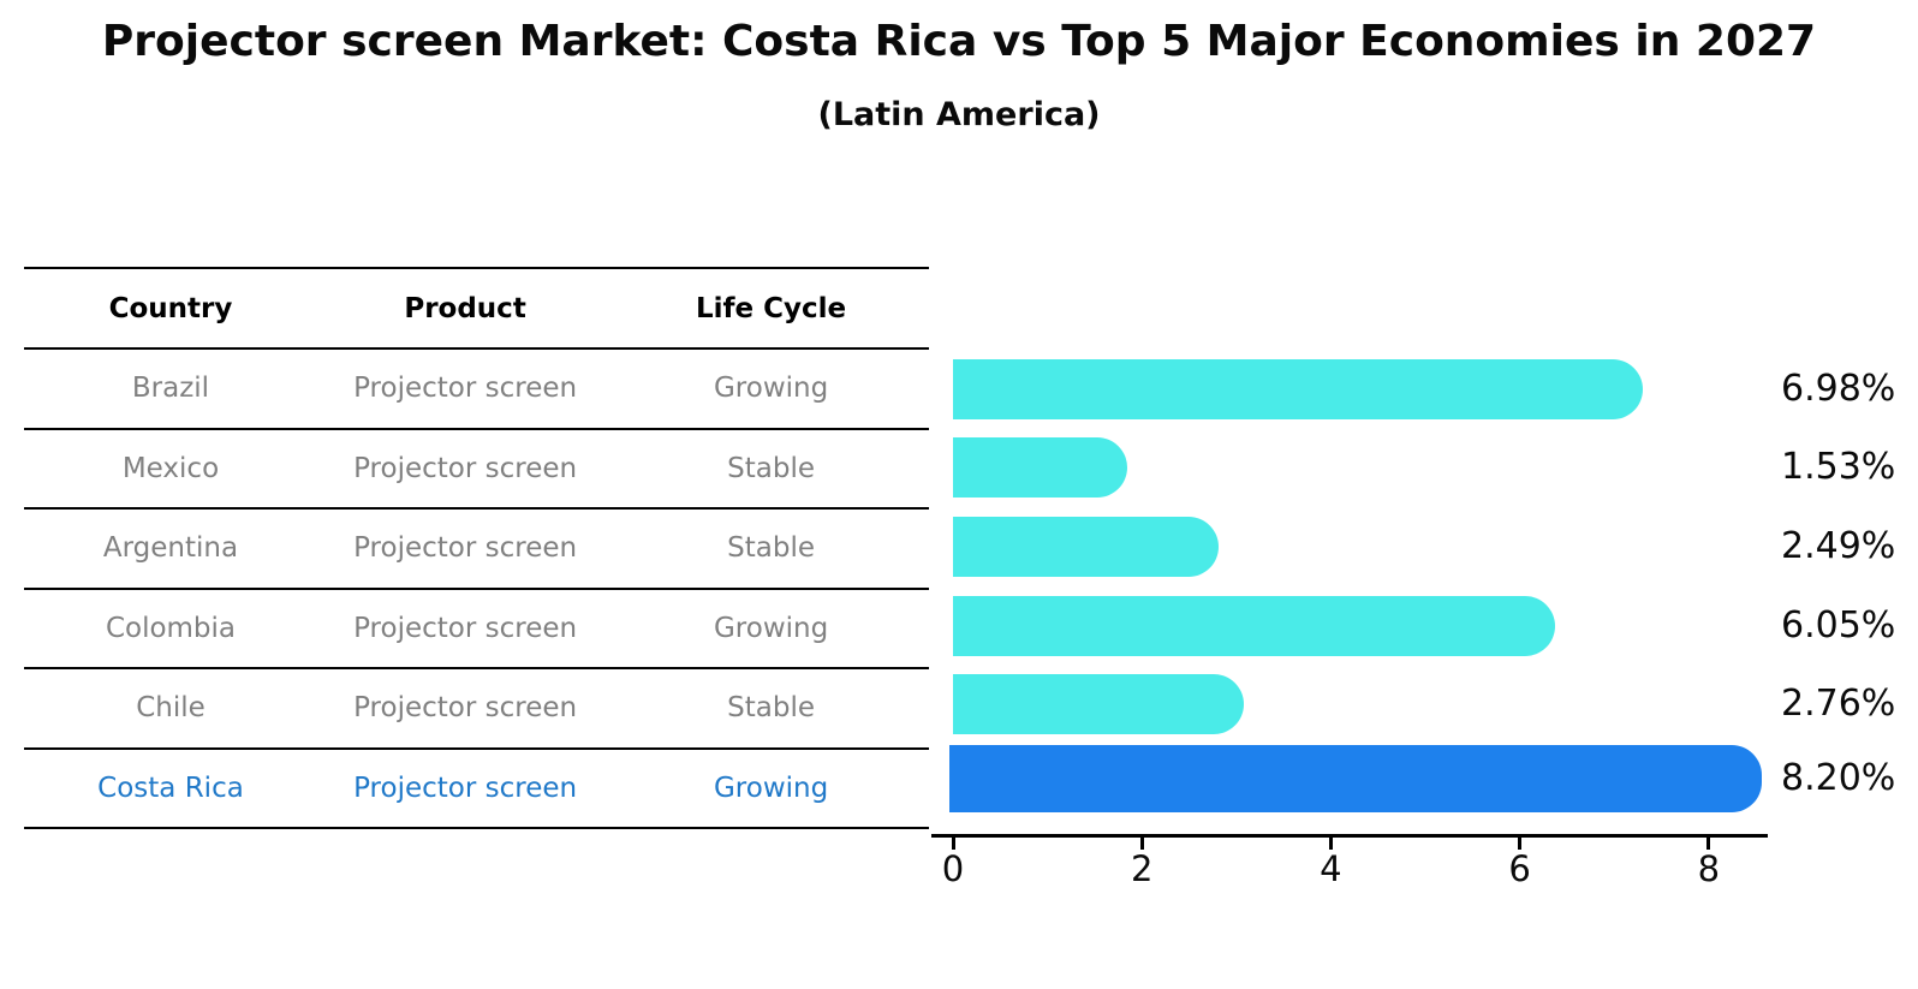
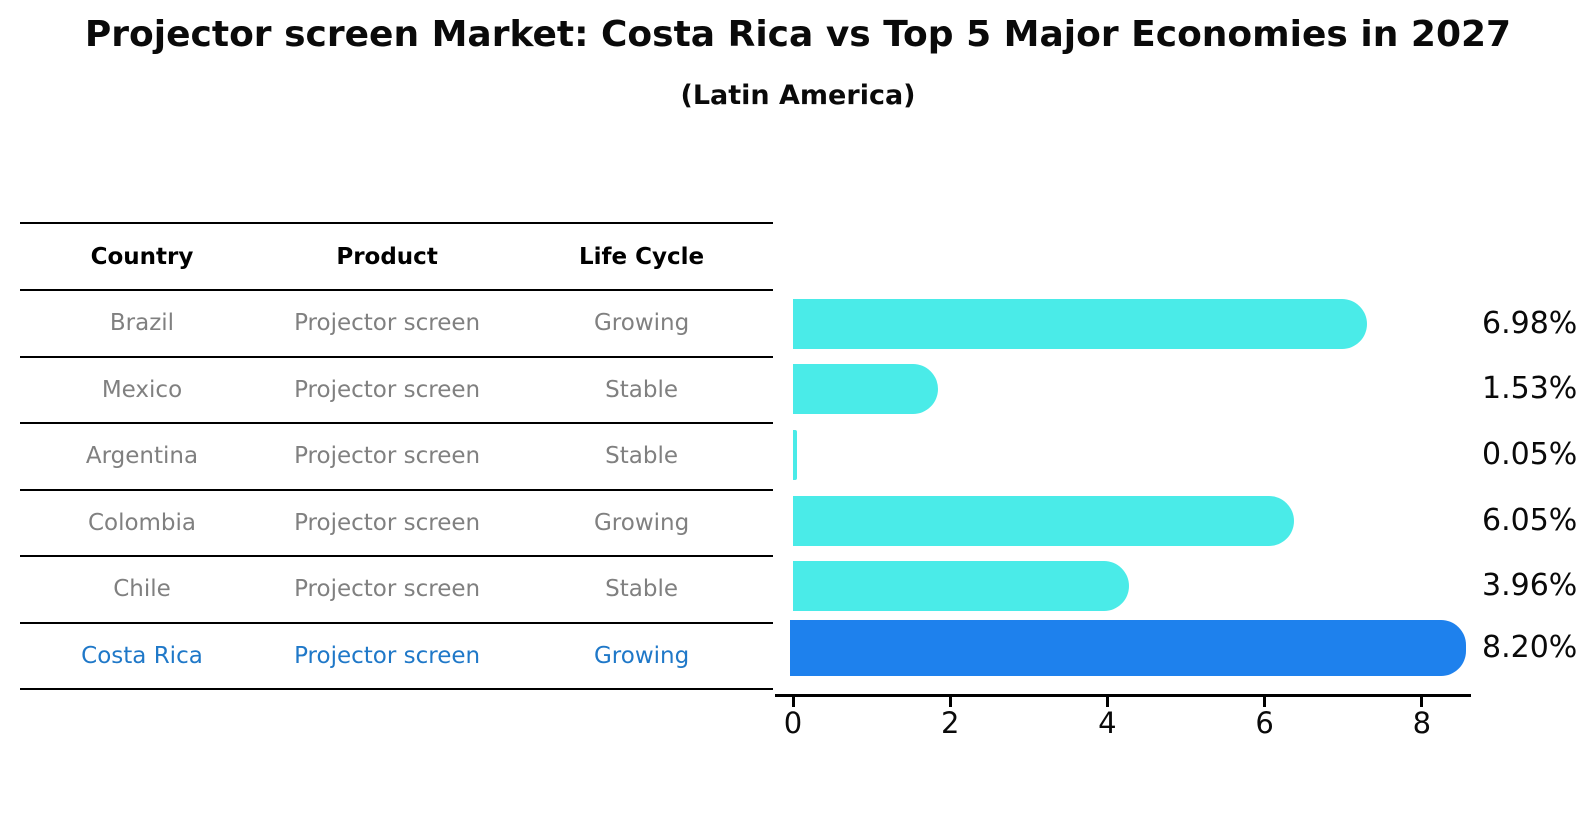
Argentina: 2.49% -> 0.05%
Chile: 2.76% -> 3.96%
